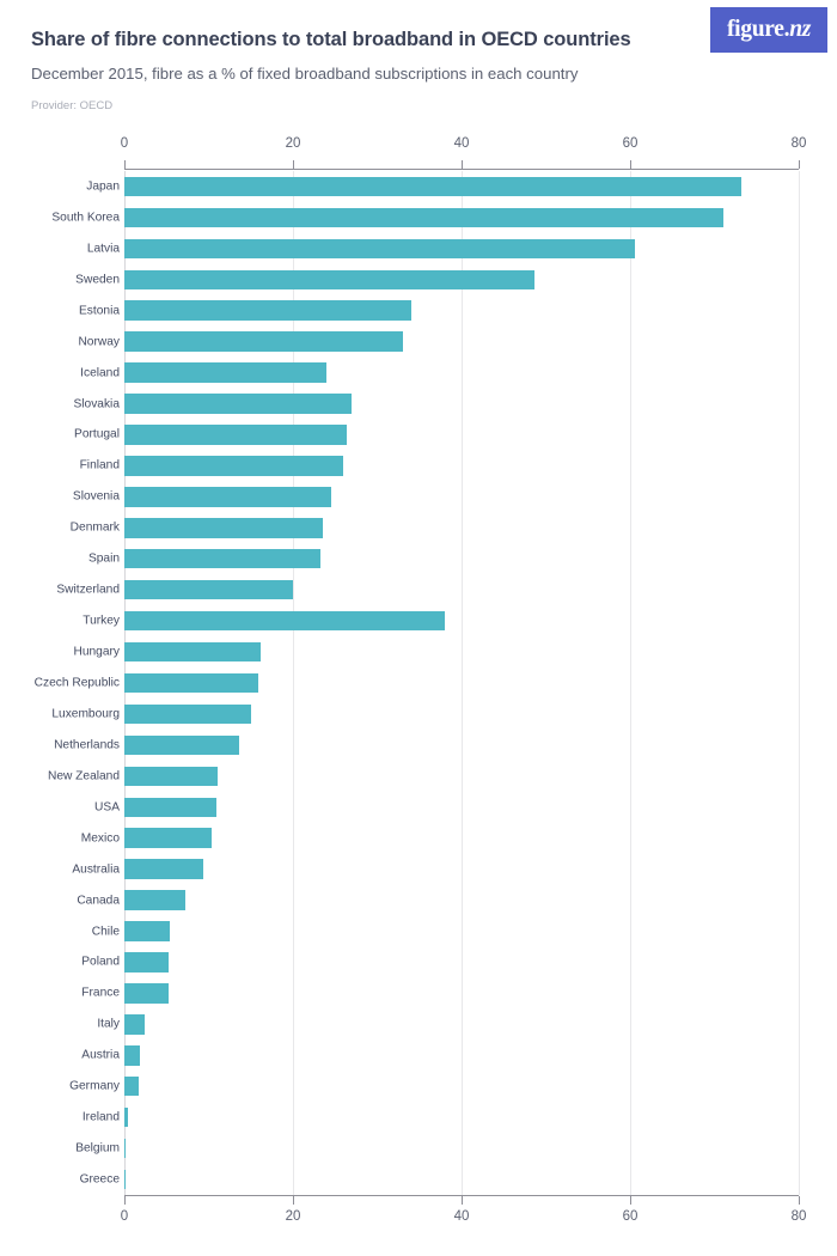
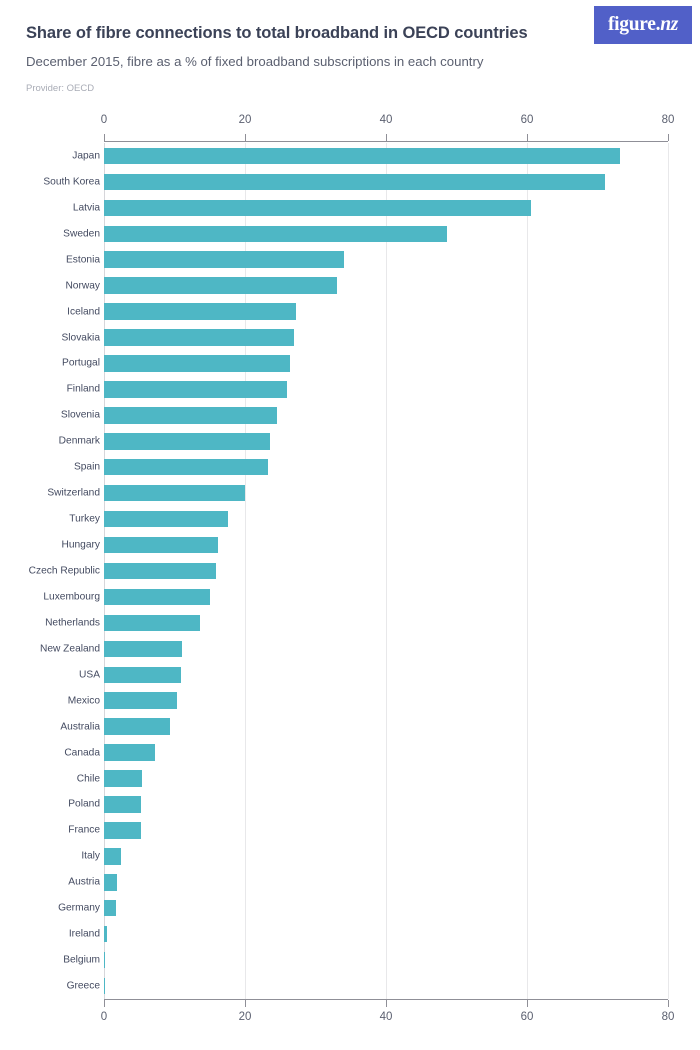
Iceland: 24 -> 27
Turkey: 38 -> 18
